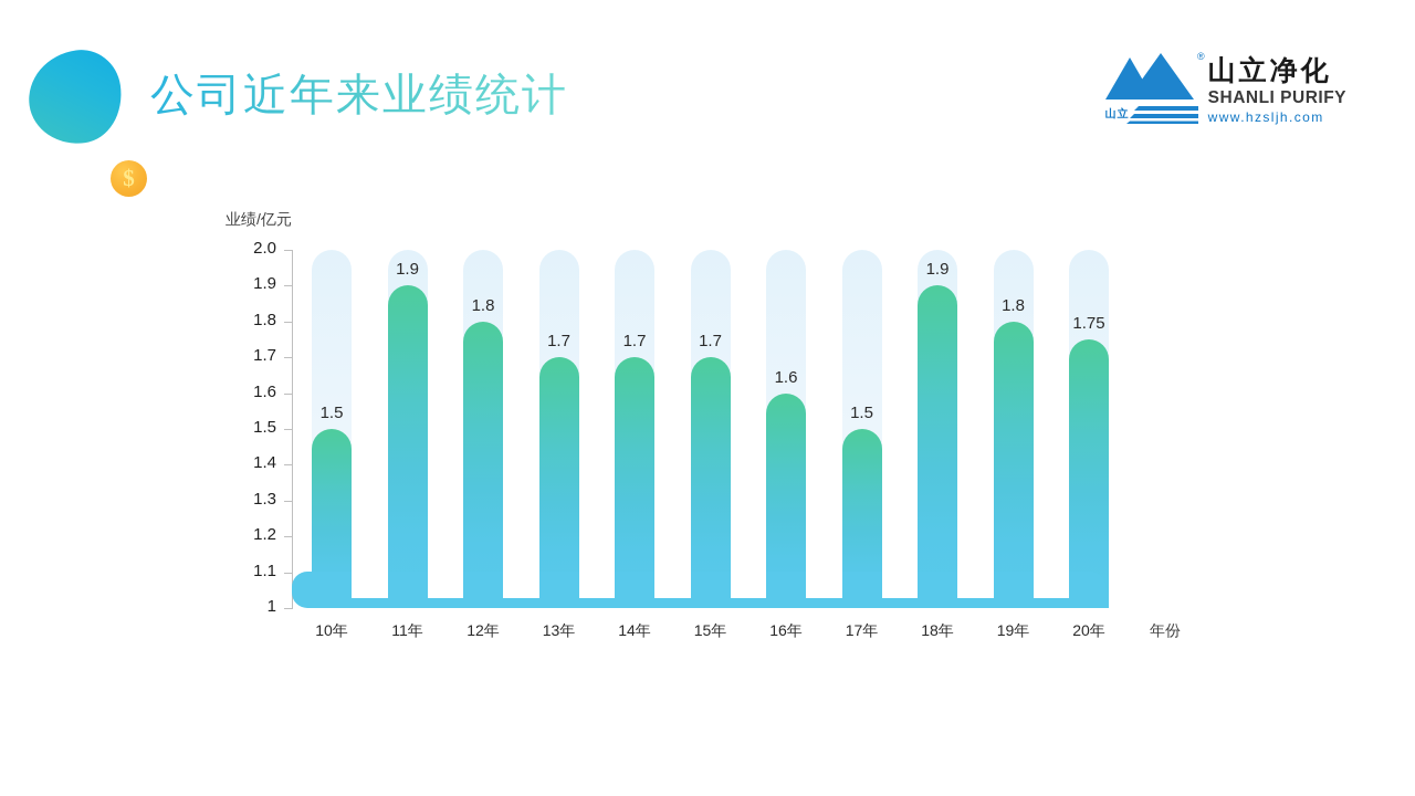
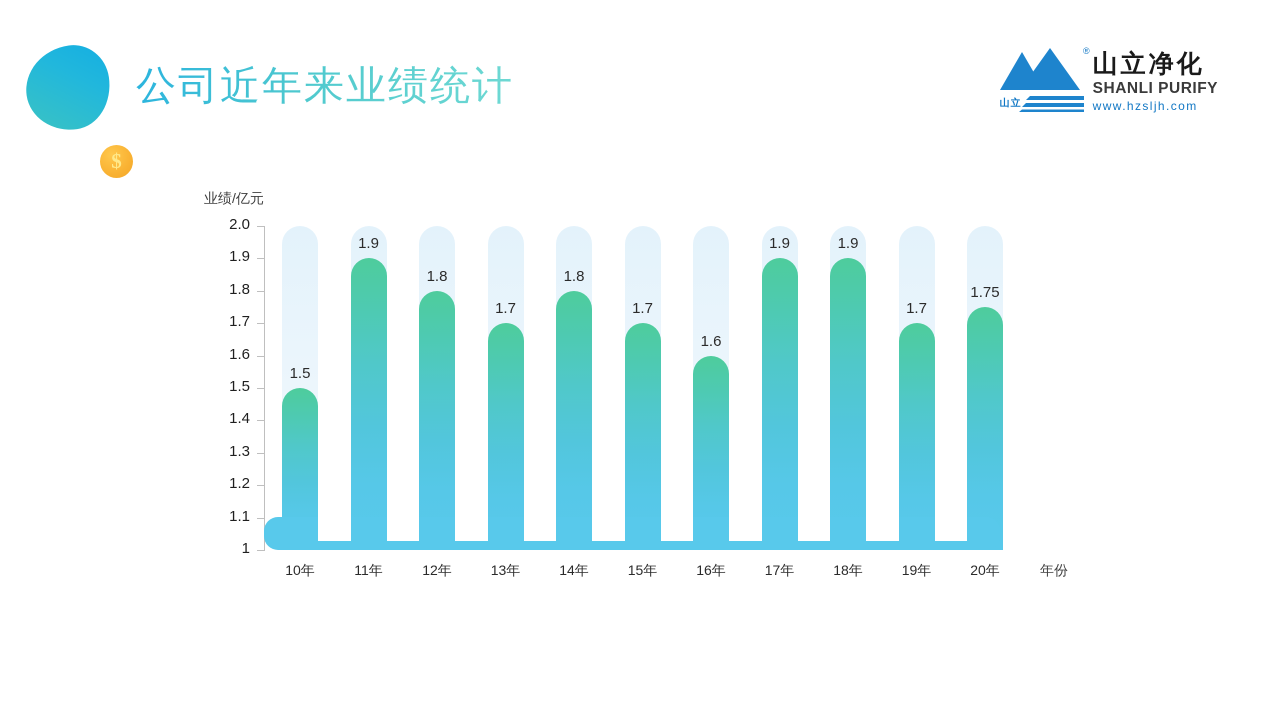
14年: 1.7 -> 1.8
17年: 1.5 -> 1.9
19年: 1.8 -> 1.7
